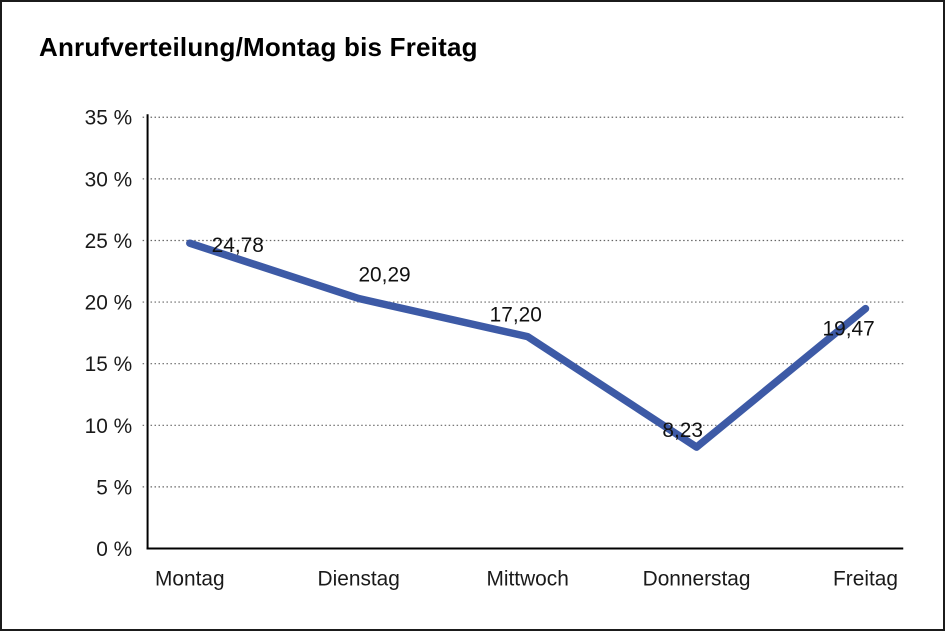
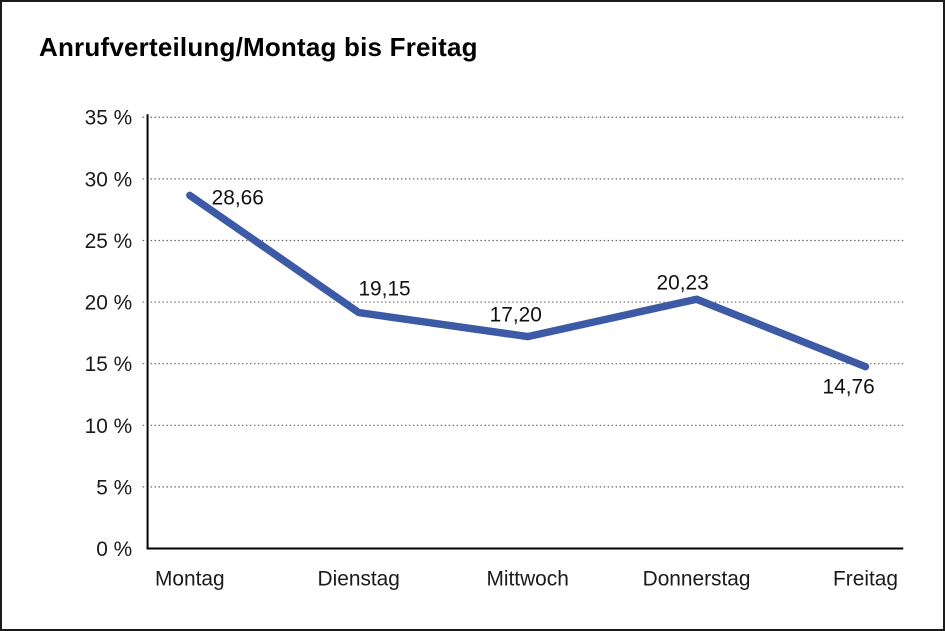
Montag: 24,78 -> 28,66
Dienstag: 20,29 -> 19,15
Donnerstag: 8,23 -> 20,23
Freitag: 19,47 -> 14,76
